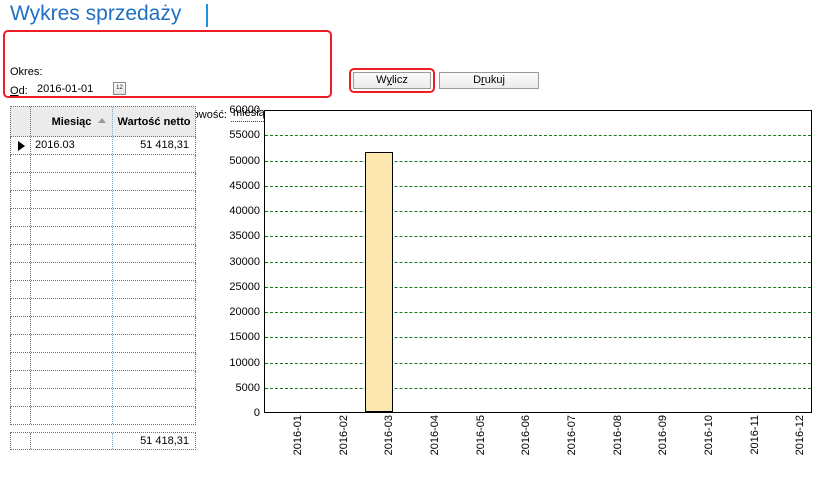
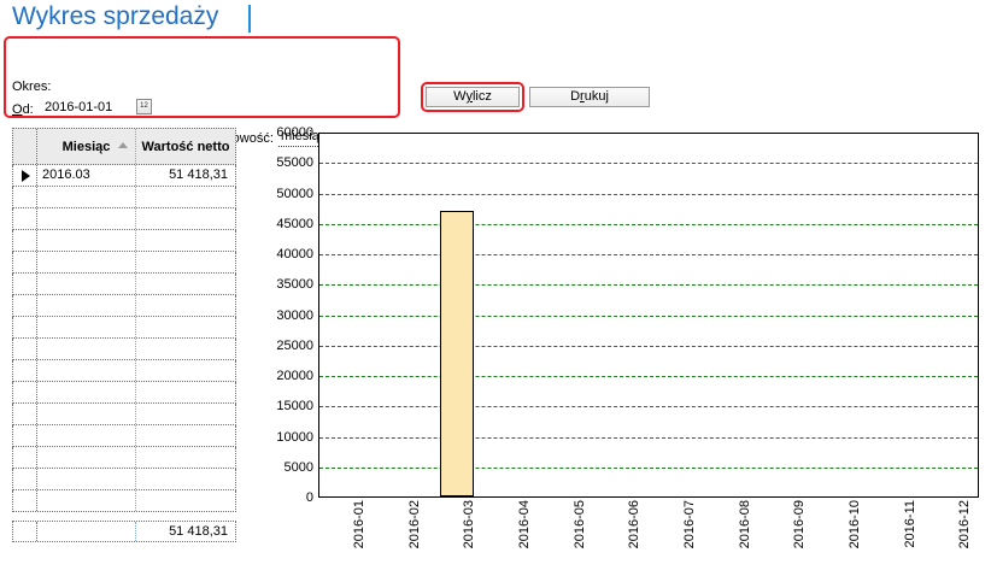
2016-03: 51000 -> 47000
